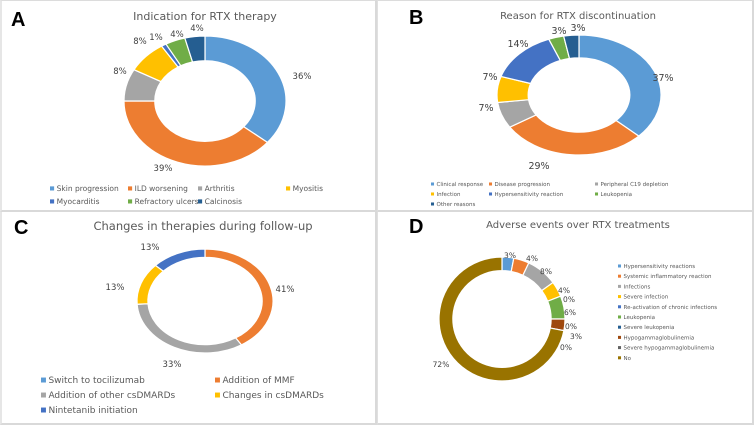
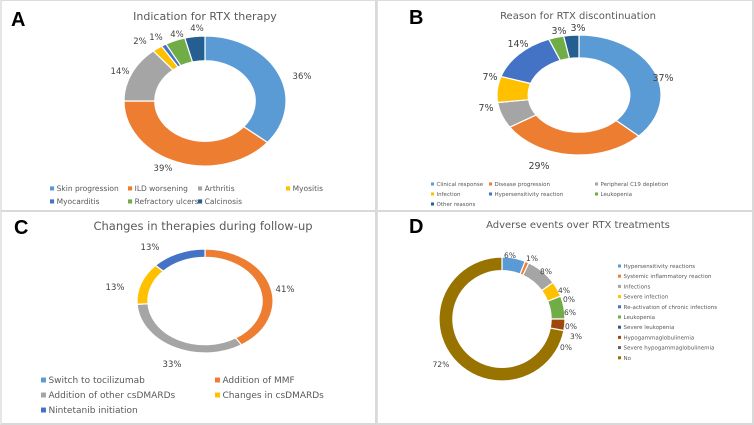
Indication for RTX therapy/Arthritis: 8% -> 14%
Indication for RTX therapy/Myositis: 8% -> 2%
Adverse events over RTX treatments/Hypersensitivity reactions: 3% -> 6%
Adverse events over RTX treatments/Systemic inflammatory reaction: 4% -> 1%
